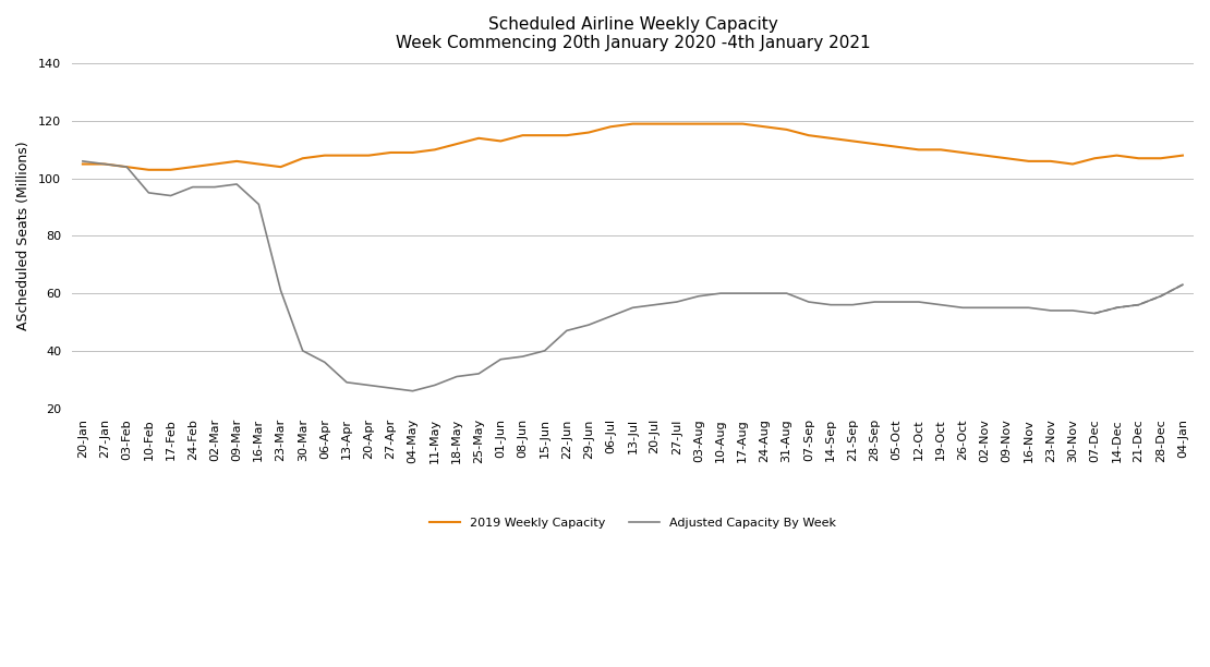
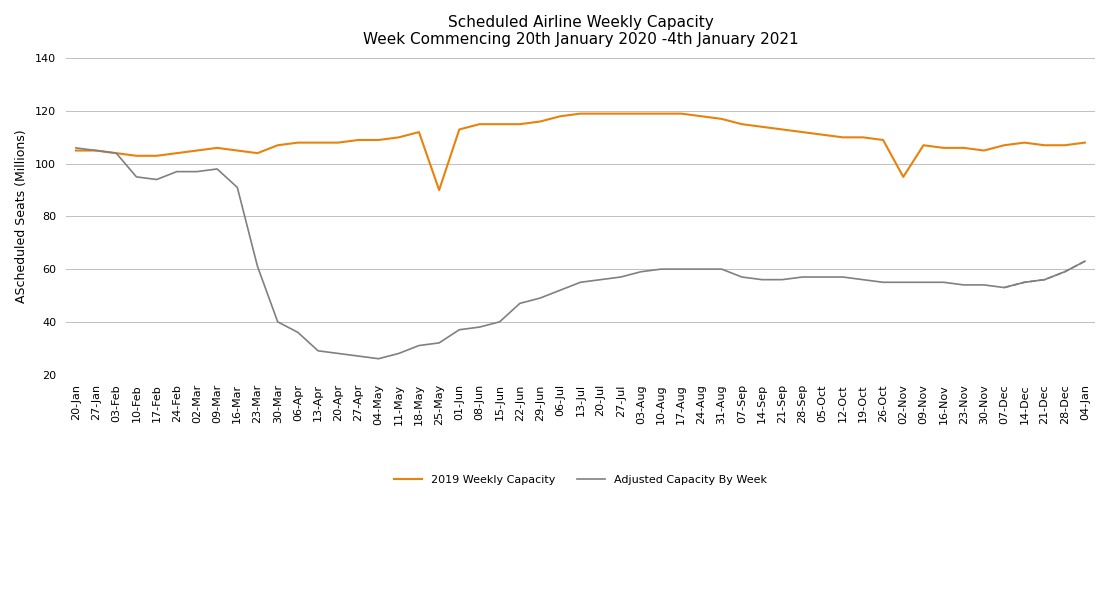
2019 Weekly Capacity/25-May: 114 -> 90
2019 Weekly Capacity/02-Nov: 108 -> 95
